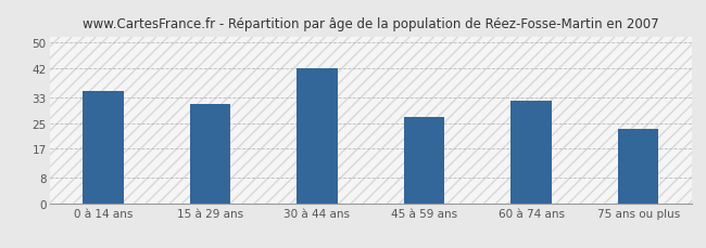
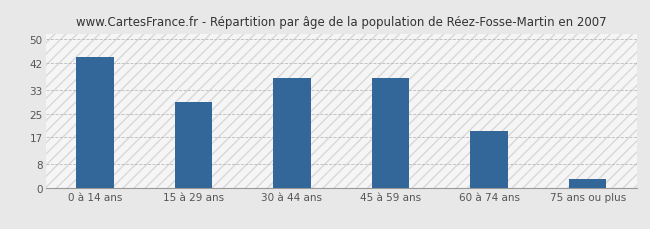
0 à 14 ans: 35 -> 44
15 à 29 ans: 31 -> 29
30 à 44 ans: 42 -> 37
45 à 59 ans: 27 -> 37
60 à 74 ans: 32 -> 19
75 ans ou plus: 23 -> 3
